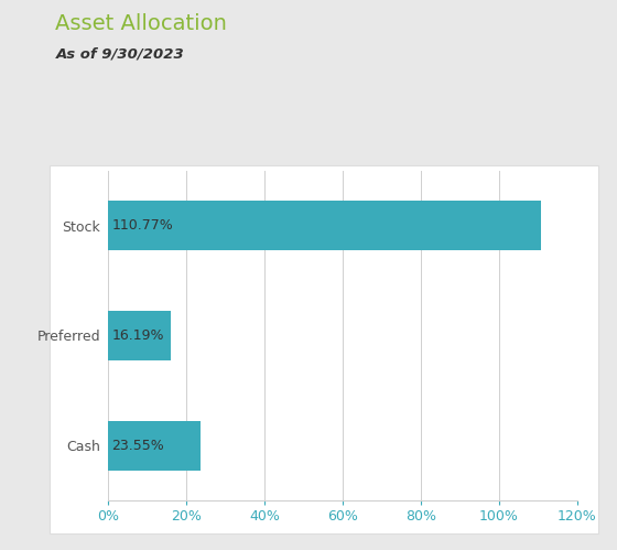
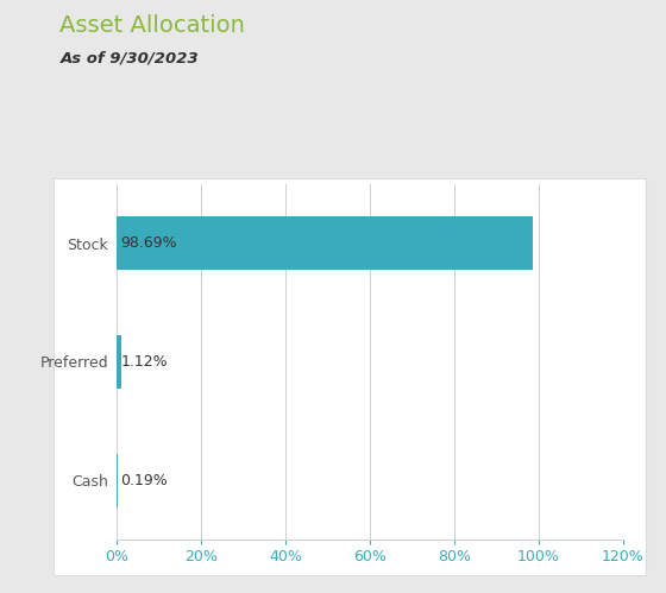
Stock: 110.77% -> 98.69%
Preferred: 16.19% -> 1.12%
Cash: 23.55% -> 0.19%
